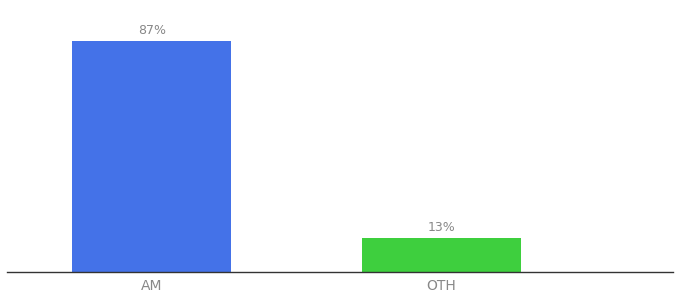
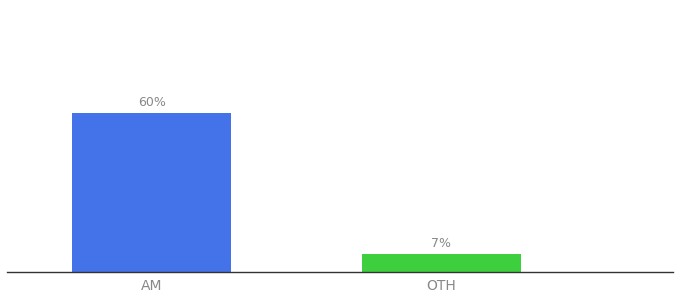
AM: 87% -> 60%
OTH: 13% -> 7%
